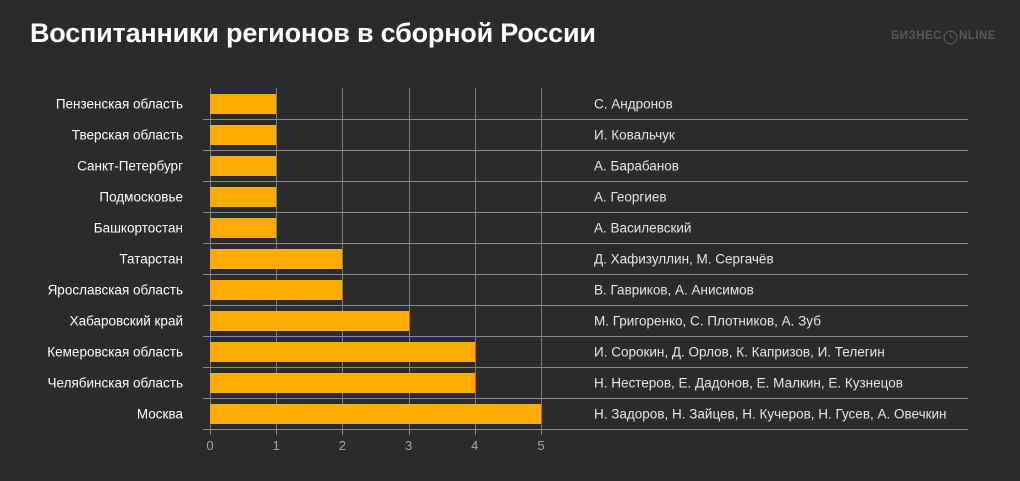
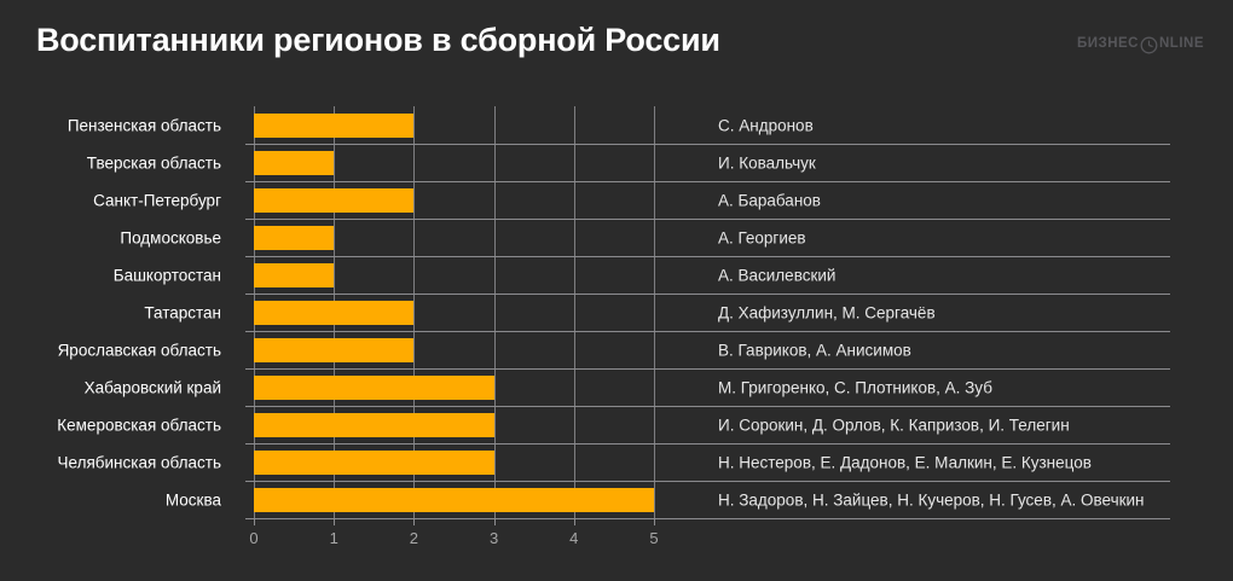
Пензенская область: 1 -> 2
Санкт-Петербург: 1 -> 2
Кемеровская область: 4 -> 3
Челябинская область: 4 -> 3
